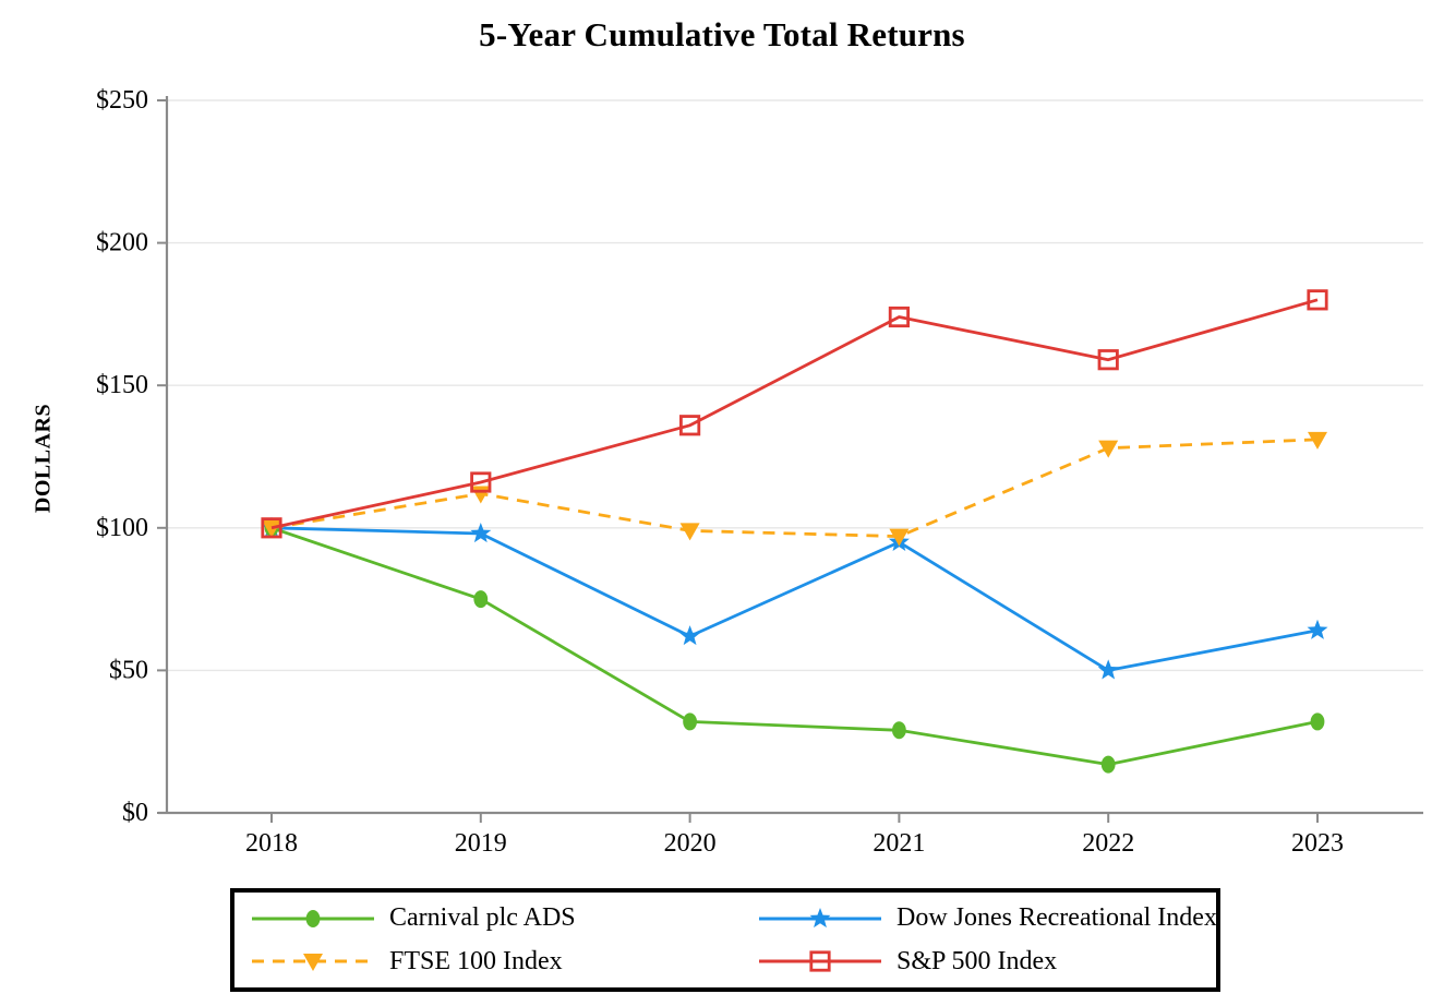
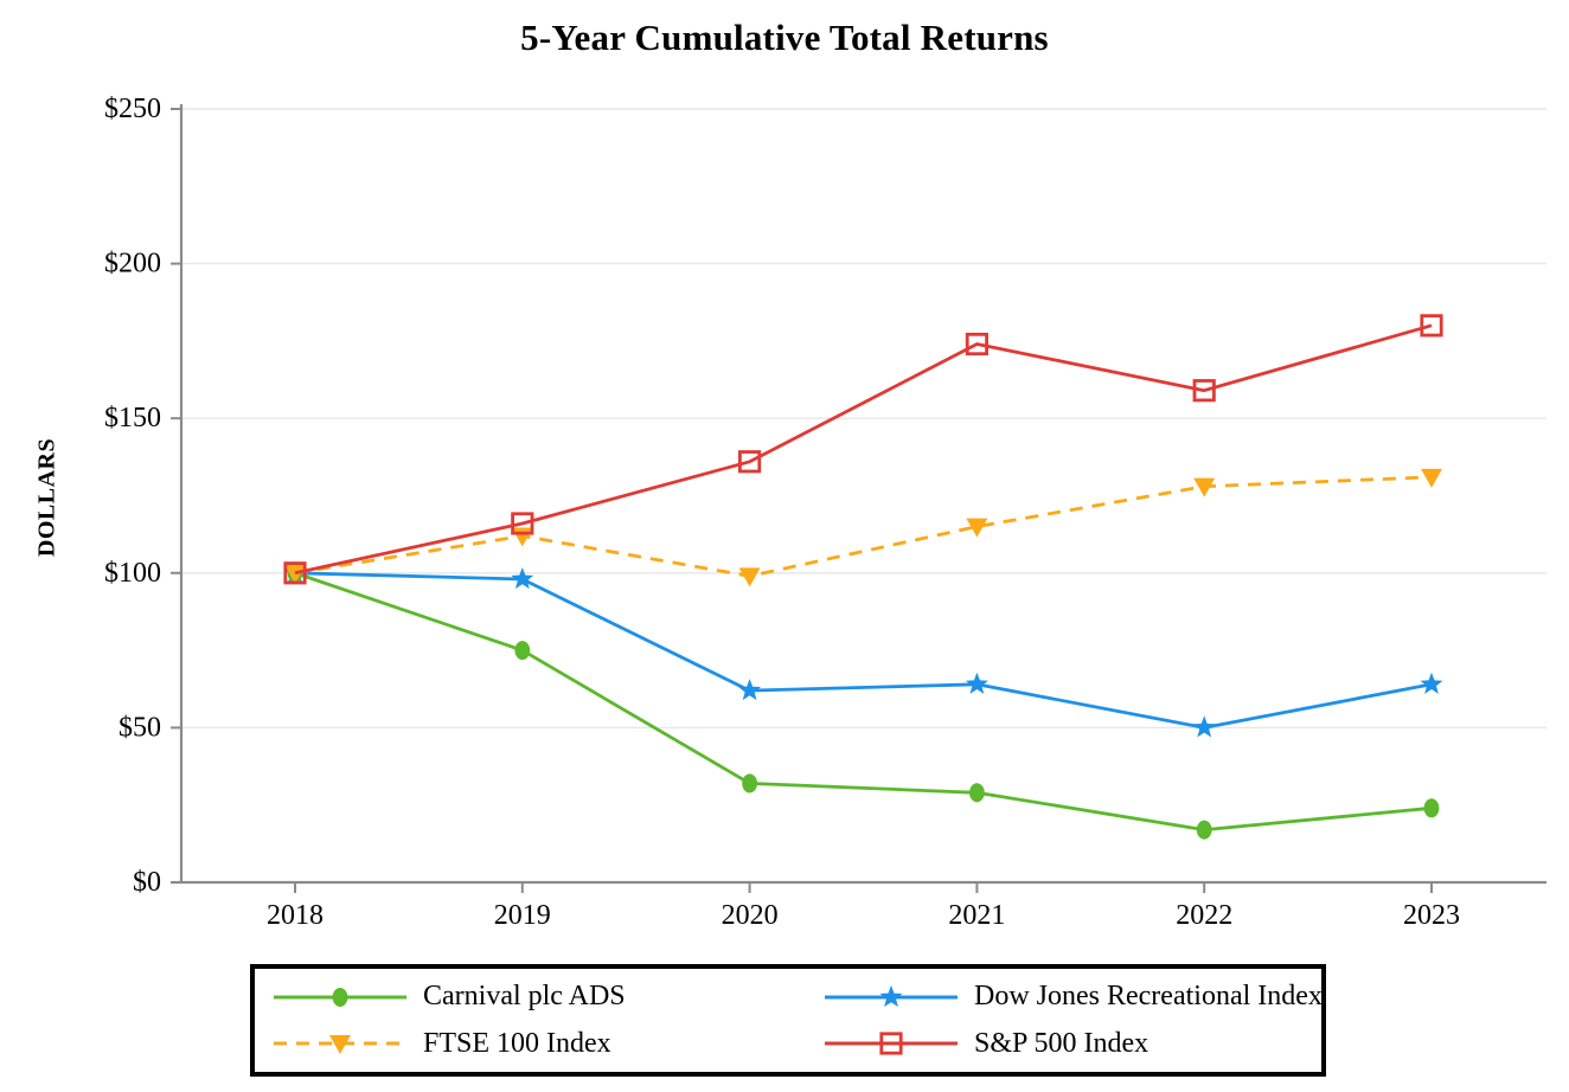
Dow Jones Recreational Index/2021: $95 -> $64
FTSE 100 Index/2021: $97 -> $115
Carnival plc ADS/2023: $32 -> $24
